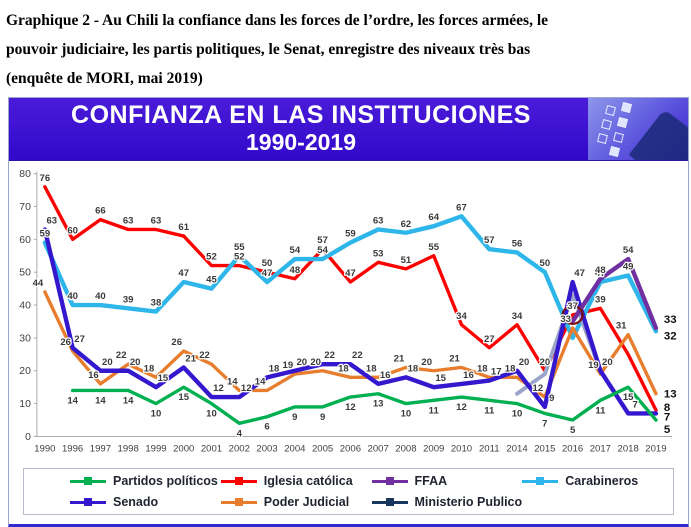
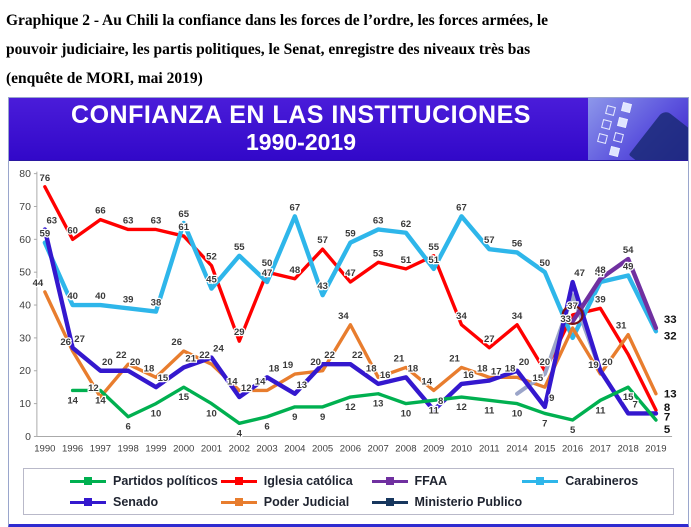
Poder Judicial/1997: 16 -> 12
Partidos políticos/1998: 14 -> 6
Carabineros/2000: 47 -> 65
Senado/2001: 12 -> 24
Iglesia católica/2002: 52 -> 29
Carabineros/2004: 54 -> 67
Senado/2004: 20 -> 13
Carabineros/2005: 54 -> 43
Poder Judicial/2006: 18 -> 34
Carabineros/2009: 64 -> 51
Poder Judicial/2009: 20 -> 14
Senado/2009: 15 -> 8
Poder Judicial/2015: 12 -> 15
